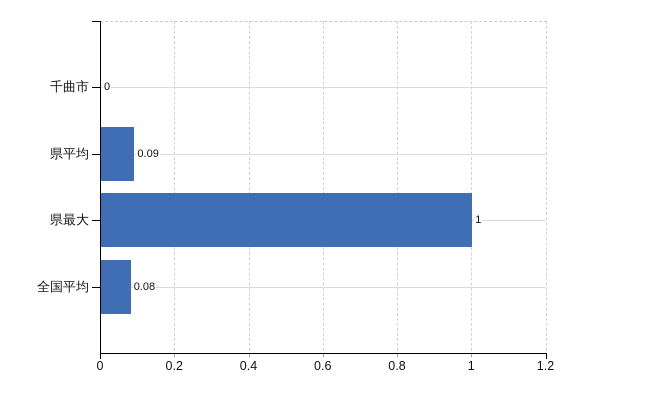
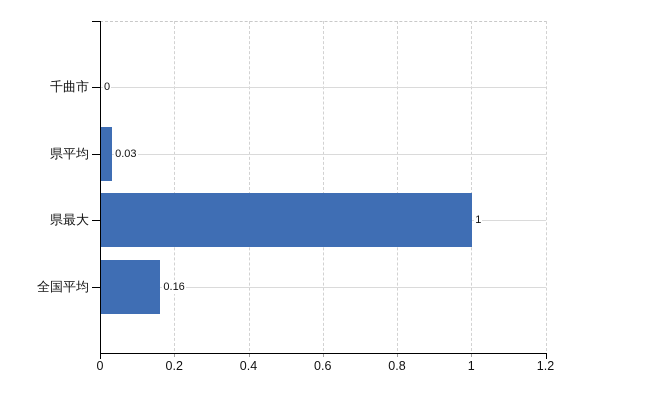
県平均: 0.09 -> 0.03
全国平均: 0.08 -> 0.16
